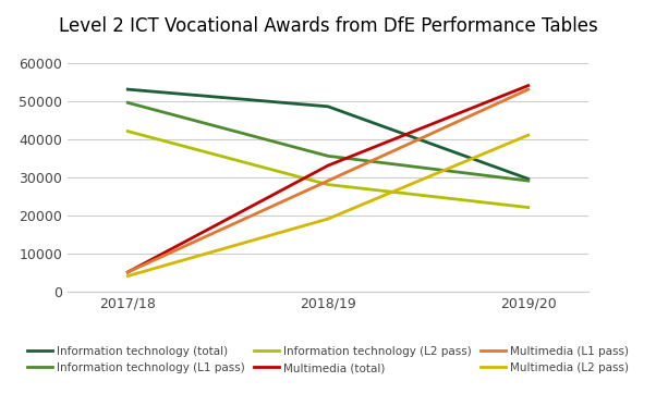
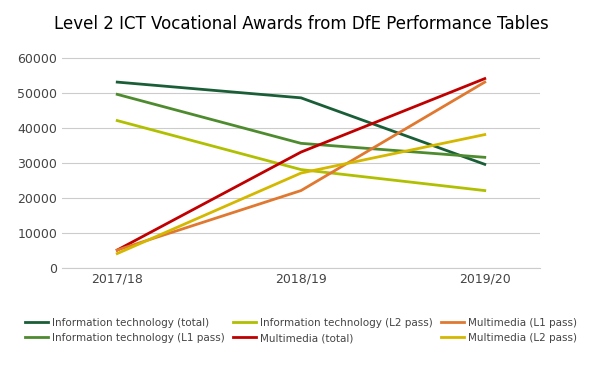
Multimedia (L1 pass)/2018/19: 29000 -> 22000
Multimedia (L2 pass)/2018/19: 19000 -> 27000
Information technology (L1 pass)/2019/20: 29000 -> 31500
Multimedia (L2 pass)/2019/20: 41000 -> 38000
